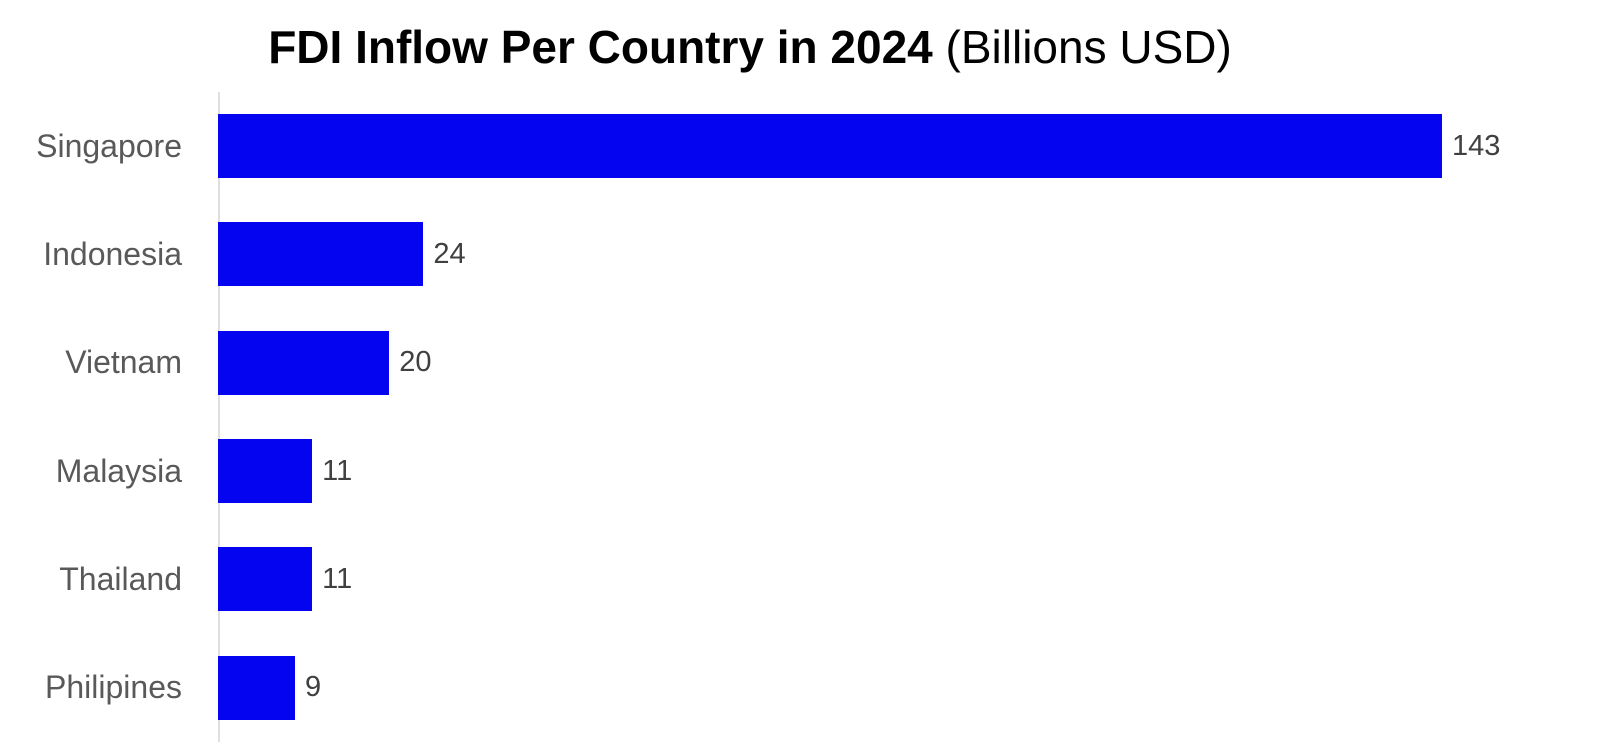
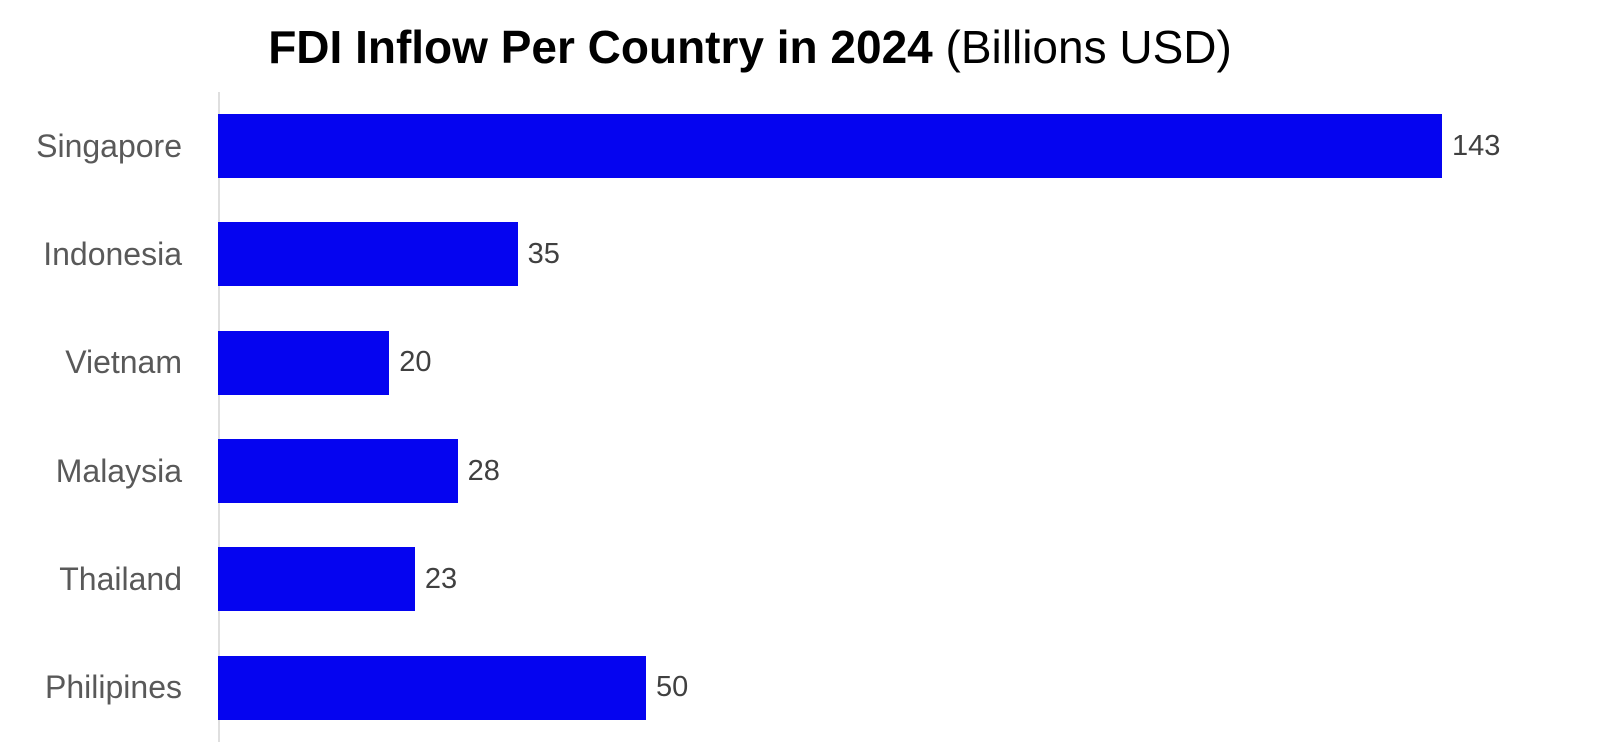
Indonesia: 24 -> 35
Malaysia: 11 -> 28
Thailand: 11 -> 23
Philipines: 9 -> 50
